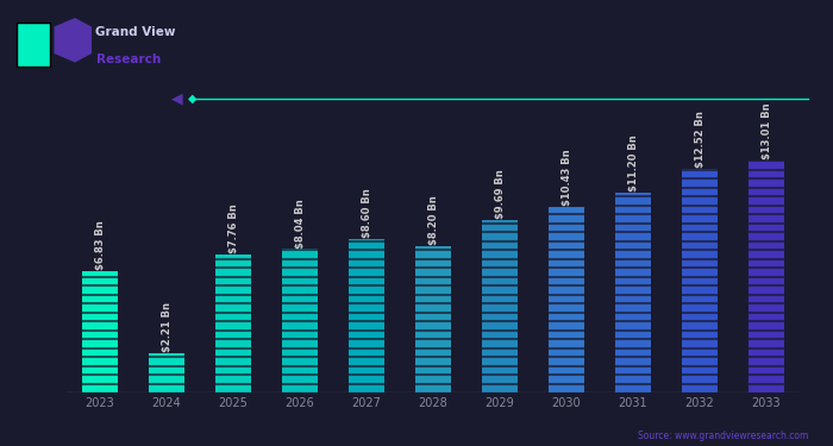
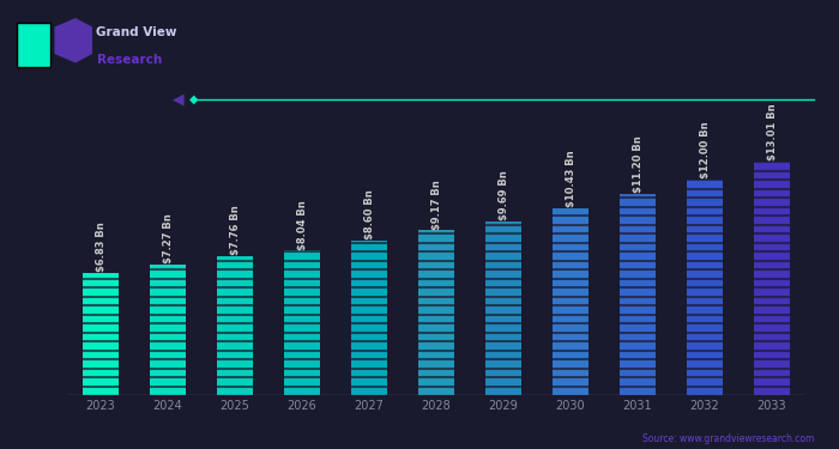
2024: $2.21 -> $7.27
2028: $8.20 -> $9.17
2032: $12.52 -> $12.00
